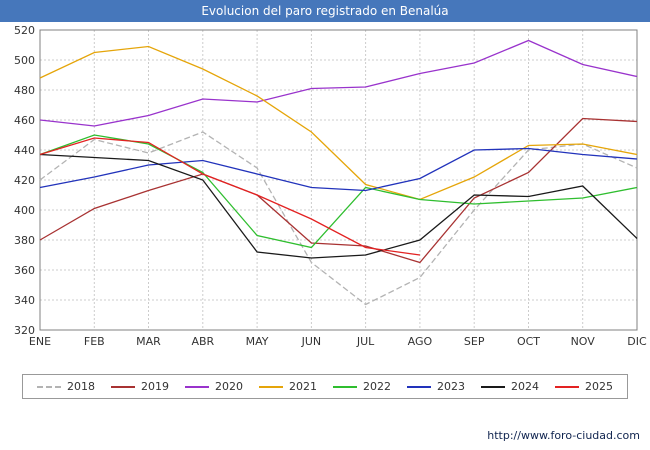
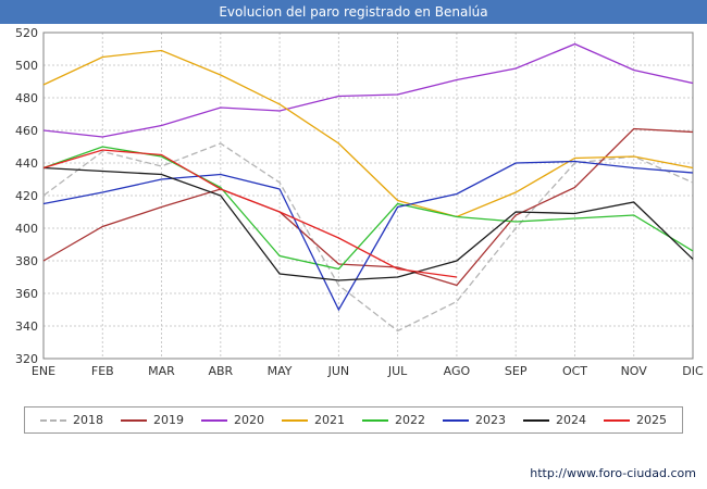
2023/JUN: 415 -> 350
2022/DIC: 415 -> 386
